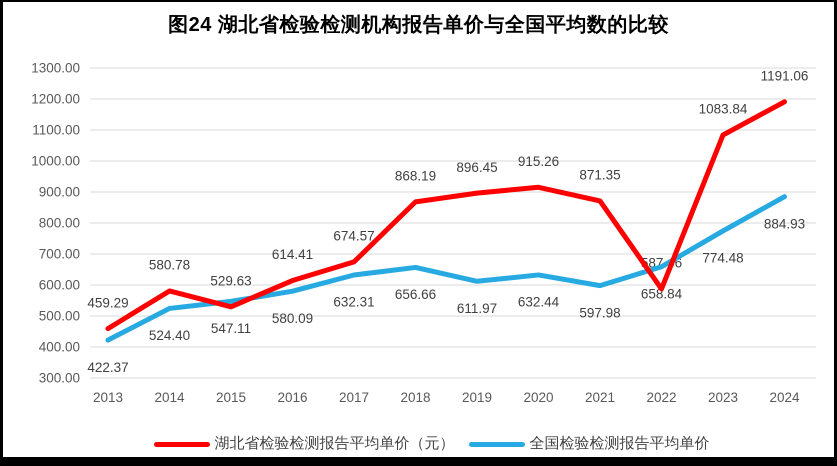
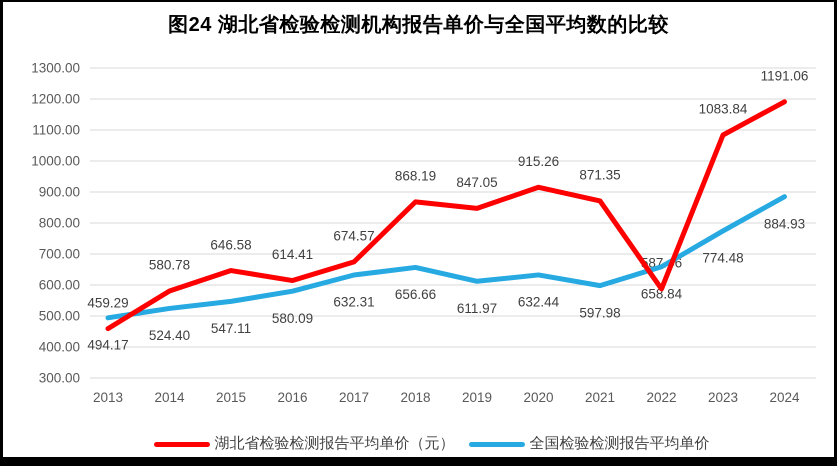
全国检验检测报告平均单价/2013: 422.37 -> 494.17
湖北省检验检测报告平均单价（元）/2015: 529.63 -> 646.58
湖北省检验检测报告平均单价（元）/2019: 896.45 -> 847.05
